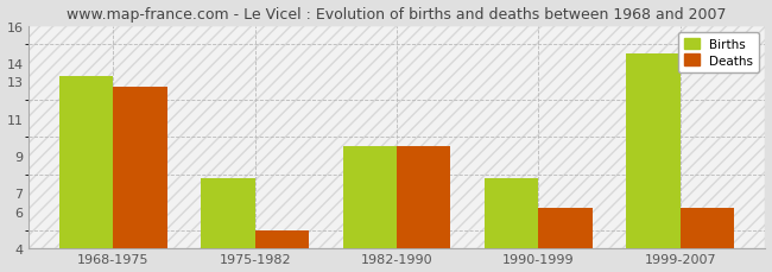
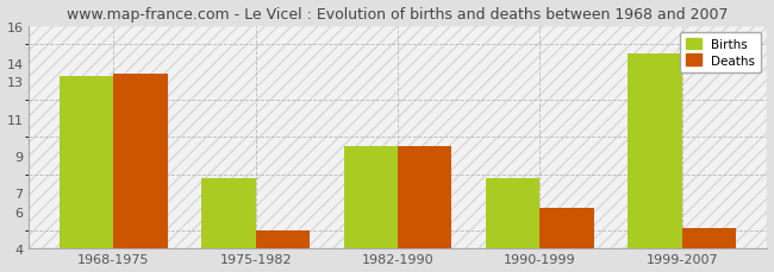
Deaths/1968-1975: 12.7 -> 13.4
Deaths/1999-2007: 6.2 -> 5.1
